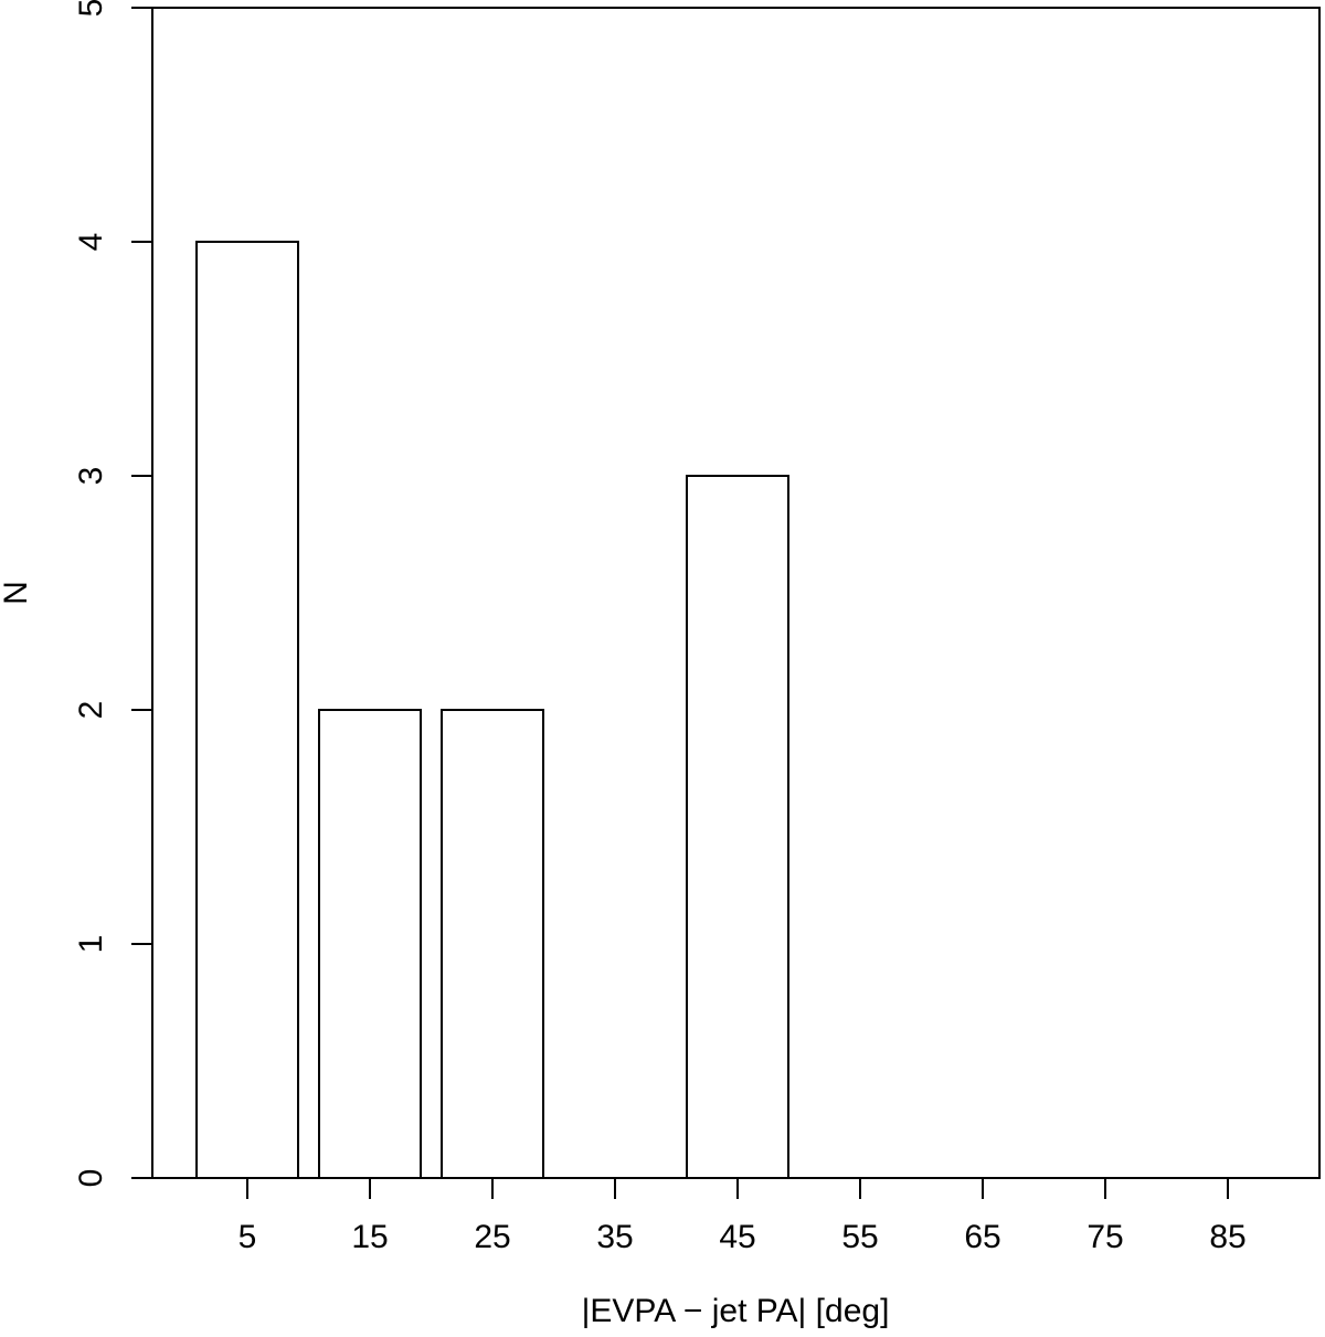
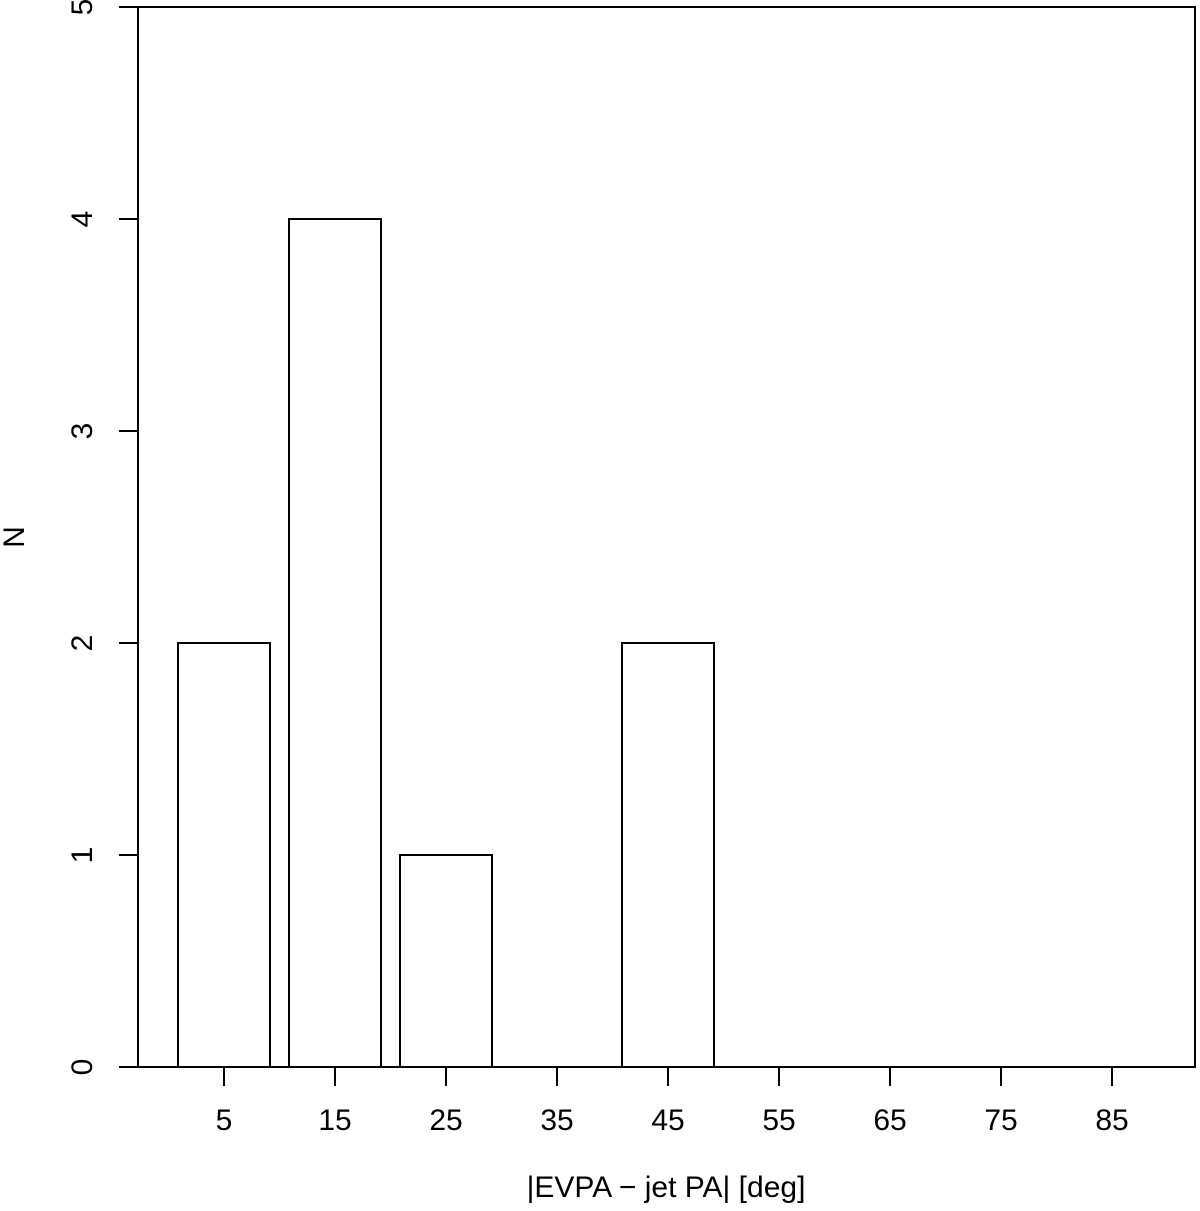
5: 4 -> 2
15: 2 -> 4
25: 2 -> 1
45: 3 -> 2
